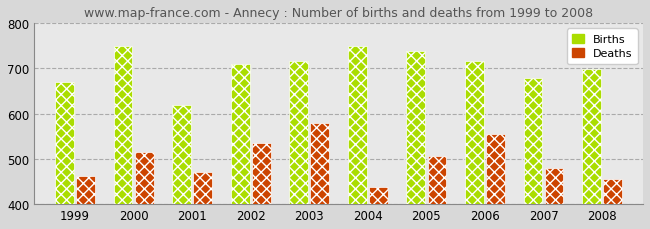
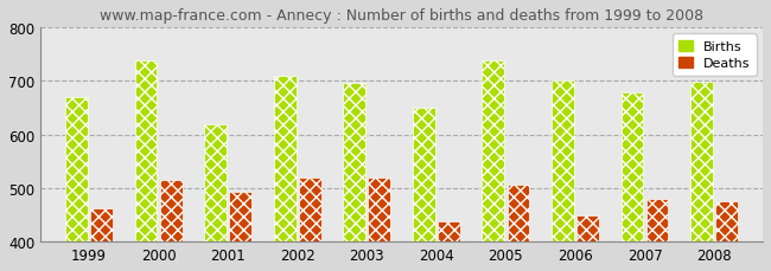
Births/2000: 750 -> 738
Deaths/2001: 470 -> 492
Deaths/2002: 535 -> 520
Births/2003: 715 -> 695
Deaths/2003: 580 -> 519
Births/2004: 750 -> 650
Births/2006: 715 -> 700
Deaths/2006: 555 -> 449
Deaths/2008: 455 -> 475
